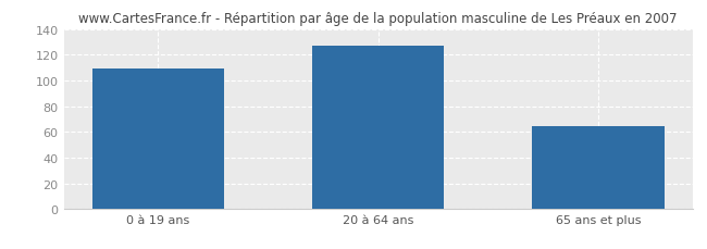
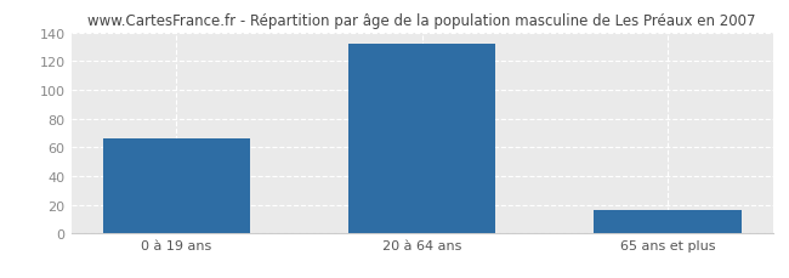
0 à 19 ans: 109 -> 66
20 à 64 ans: 127 -> 132
65 ans et plus: 64 -> 16
